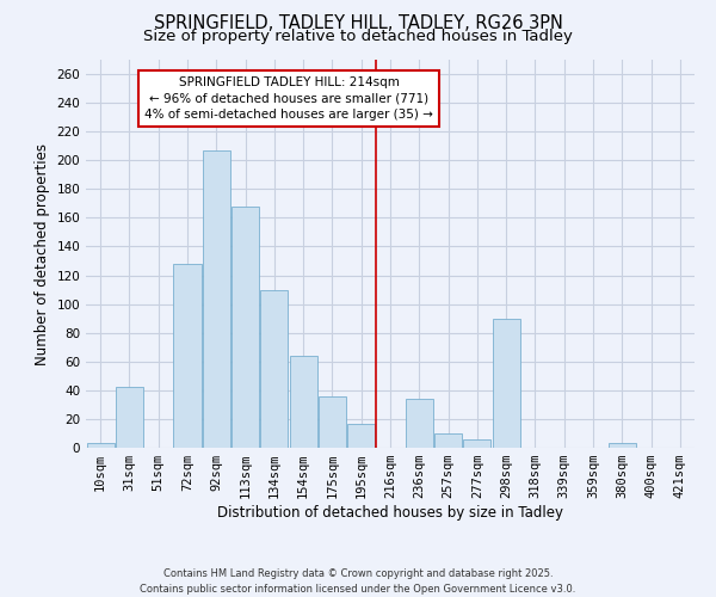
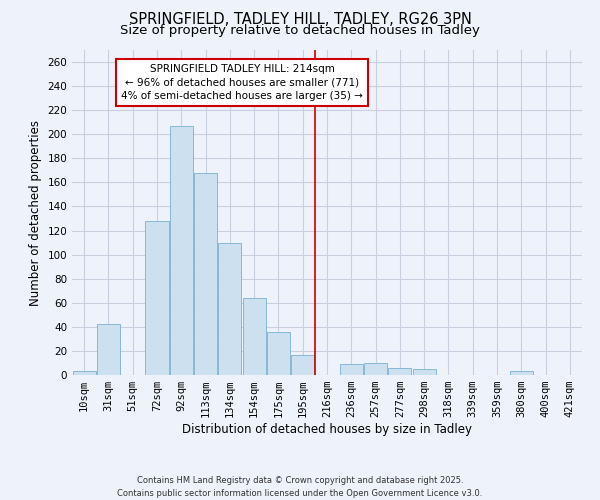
236sqm: 34 -> 9
298sqm: 90 -> 5
